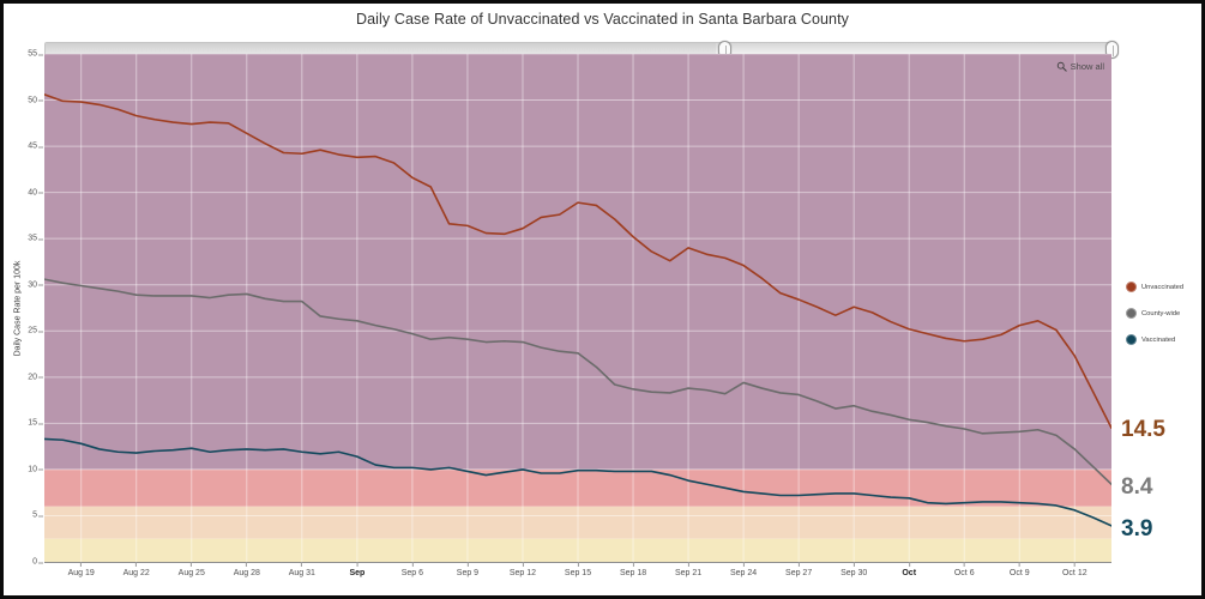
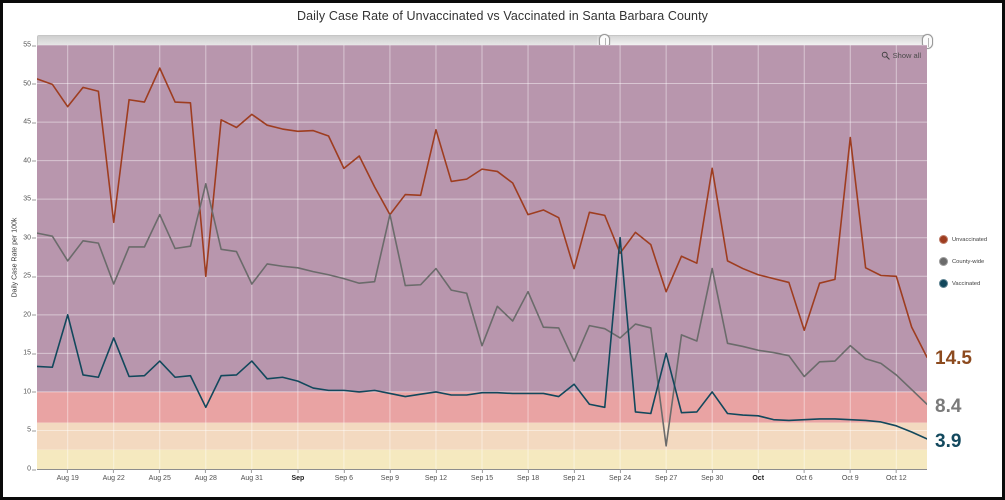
Unvaccinated/Aug 19: 50 -> 47
County-wide/Aug 19: 30 -> 27
Vaccinated/Aug 19: 13 -> 20
Unvaccinated/Aug 22: 48 -> 32
County-wide/Aug 22: 29 -> 24
Vaccinated/Aug 22: 12 -> 17
Unvaccinated/Aug 25: 47 -> 52
County-wide/Aug 25: 29 -> 33
Vaccinated/Aug 25: 12 -> 14
Unvaccinated/Aug 28: 46 -> 25
County-wide/Aug 28: 29 -> 37
Vaccinated/Aug 28: 12 -> 8
Unvaccinated/Aug 31: 44 -> 46
County-wide/Aug 31: 28 -> 24
Vaccinated/Aug 31: 12 -> 14
Unvaccinated/Sep 6: 42 -> 39
Unvaccinated/Sep 9: 36 -> 33
County-wide/Sep 9: 24 -> 33
Unvaccinated/Sep 12: 36 -> 44
County-wide/Sep 12: 24 -> 26
County-wide/Sep 15: 23 -> 16
Unvaccinated/Sep 18: 35 -> 33
County-wide/Sep 18: 19 -> 23
Unvaccinated/Sep 21: 34 -> 26
County-wide/Sep 21: 19 -> 14
Vaccinated/Sep 21: 9 -> 11
Unvaccinated/Sep 24: 32 -> 28
County-wide/Sep 24: 19 -> 17
Vaccinated/Sep 24: 8 -> 30
Unvaccinated/Sep 27: 28 -> 23
County-wide/Sep 27: 18 -> 3
Vaccinated/Sep 27: 7 -> 15
Unvaccinated/Sep 30: 28 -> 39
County-wide/Sep 30: 17 -> 26
Vaccinated/Sep 30: 7 -> 10
Unvaccinated/Oct 6: 24 -> 18
County-wide/Oct 6: 14 -> 12
Unvaccinated/Oct 9: 26 -> 43
County-wide/Oct 9: 14 -> 16
Unvaccinated/Oct 12: 22 -> 25
